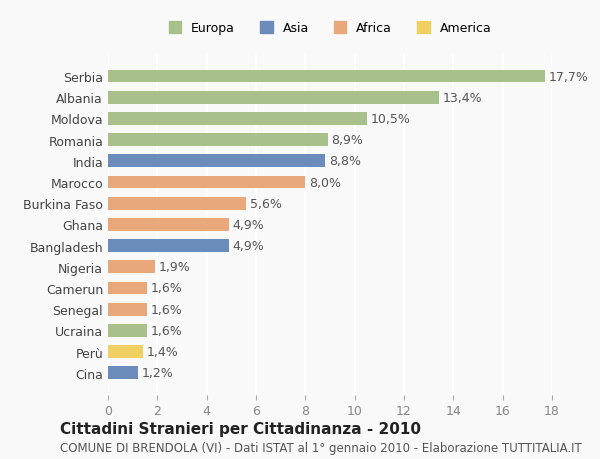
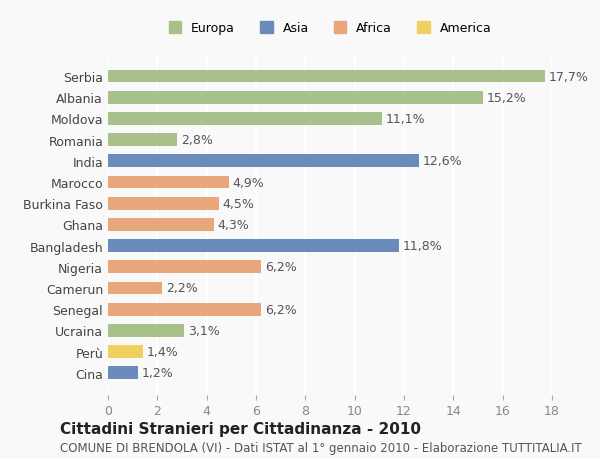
Albania: 13,4% -> 15,2%
Moldova: 10,5% -> 11,1%
Romania: 8,9% -> 2,8%
India: 8,8% -> 12,6%
Marocco: 8,0% -> 4,9%
Burkina Faso: 5,6% -> 4,5%
Ghana: 4,9% -> 4,3%
Bangladesh: 4,9% -> 11,8%
Nigeria: 1,9% -> 6,2%
Camerun: 1,6% -> 2,2%
Senegal: 1,6% -> 6,2%
Ucraina: 1,6% -> 3,1%
